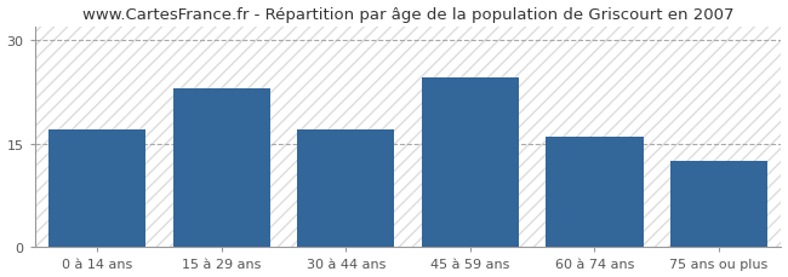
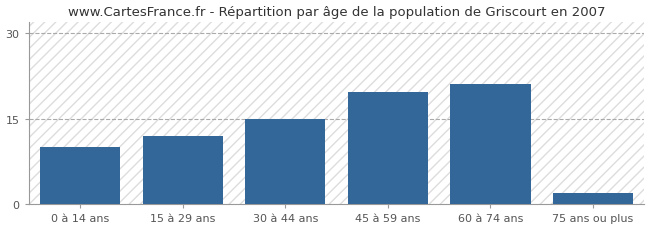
0 à 14 ans: 17.0 -> 10.0
15 à 29 ans: 23.0 -> 12.0
30 à 44 ans: 17.0 -> 15.0
45 à 59 ans: 24.5 -> 19.6
60 à 74 ans: 16.0 -> 21.0
75 ans ou plus: 12.5 -> 2.0
